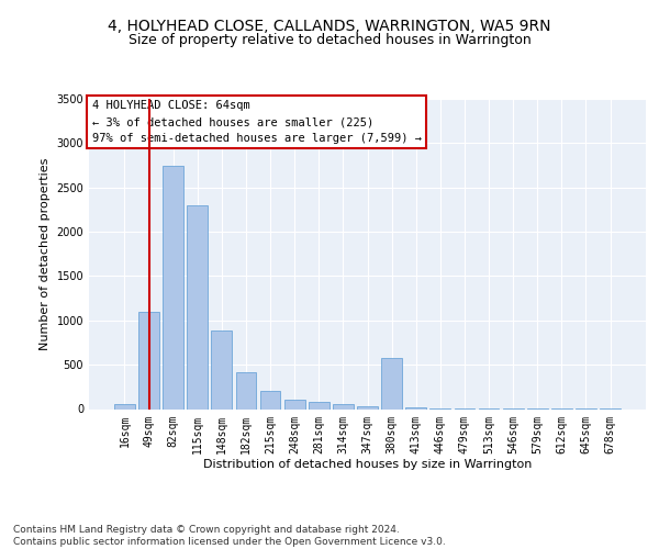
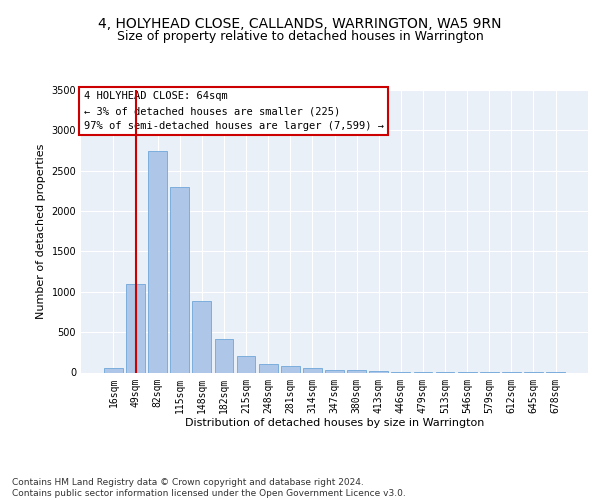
380sqm: 580 -> 20
